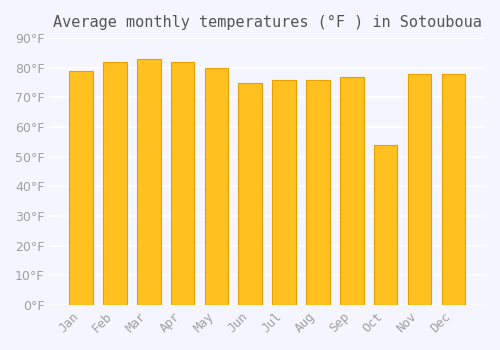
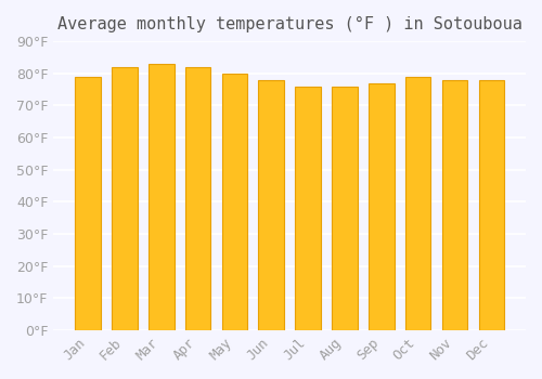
Jun: 75°F -> 78°F
Oct: 54°F -> 79°F
